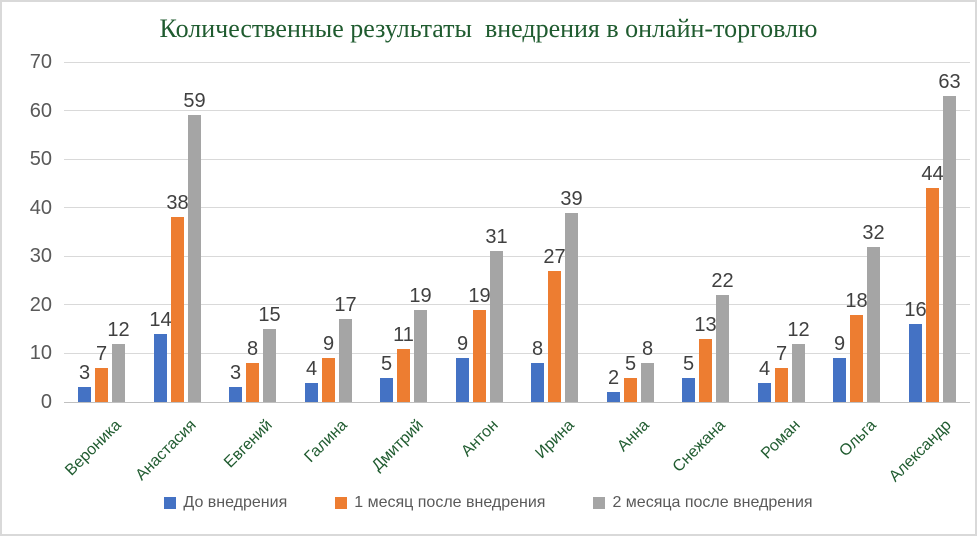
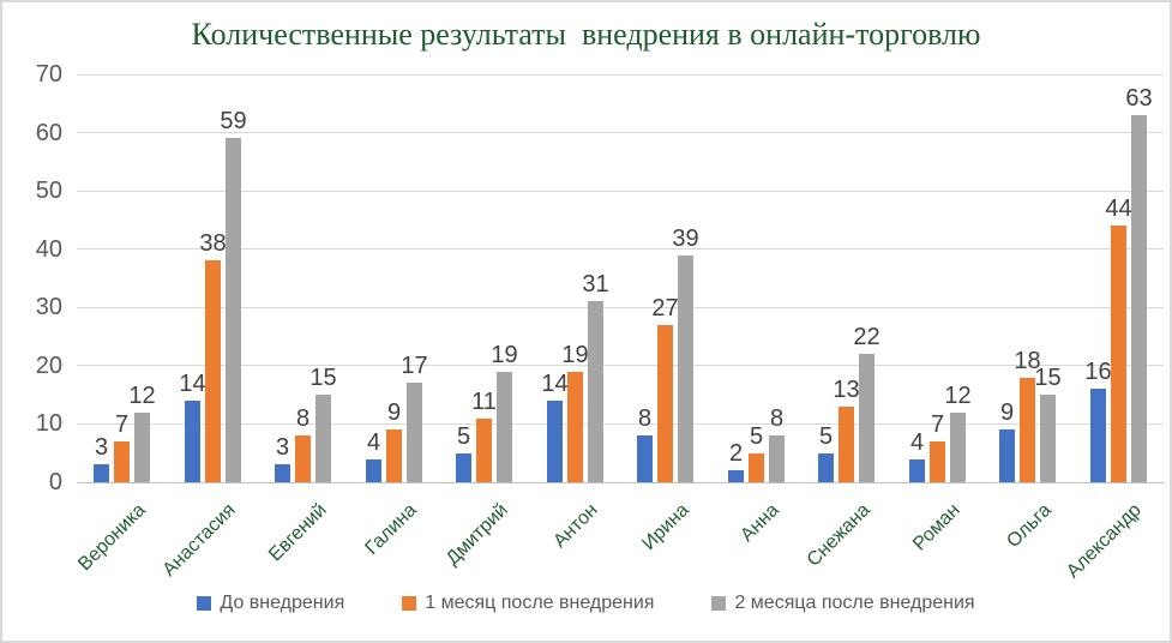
До внедрения/Антон: 9 -> 14
2 месяца после внедрения/Ольга: 32 -> 15
